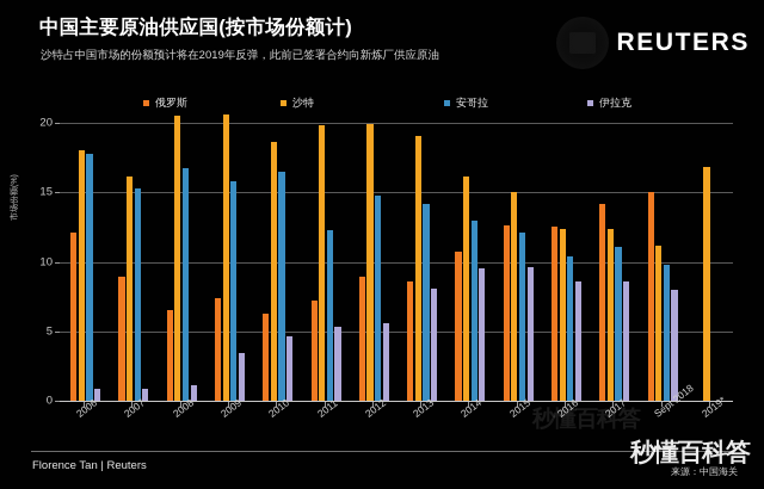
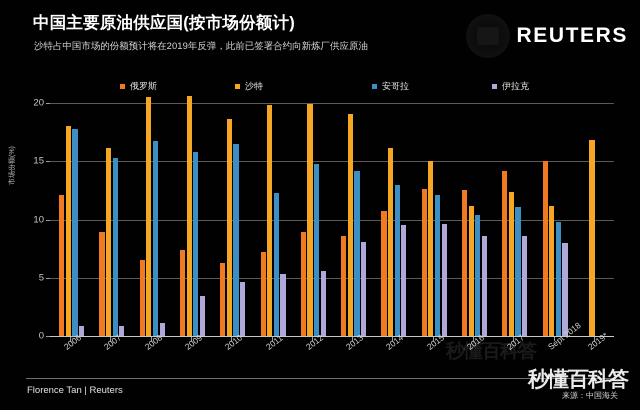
沙特/2016: 12.4 -> 11.2
